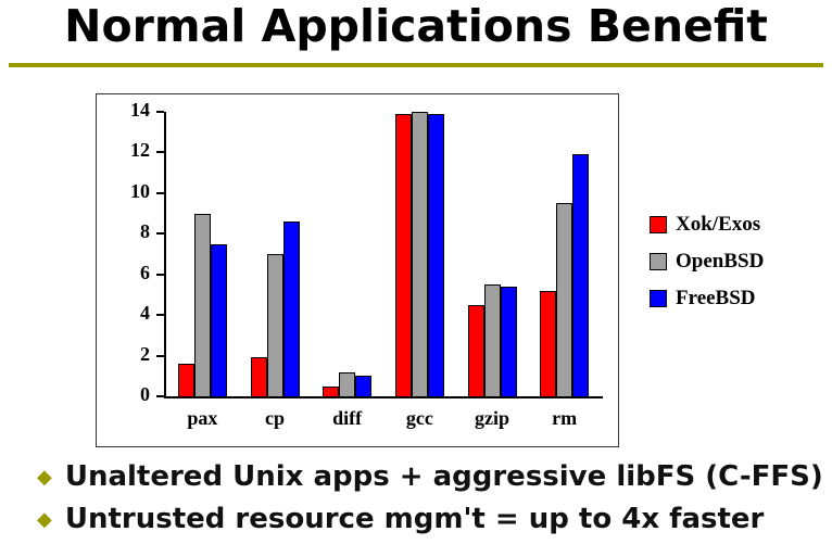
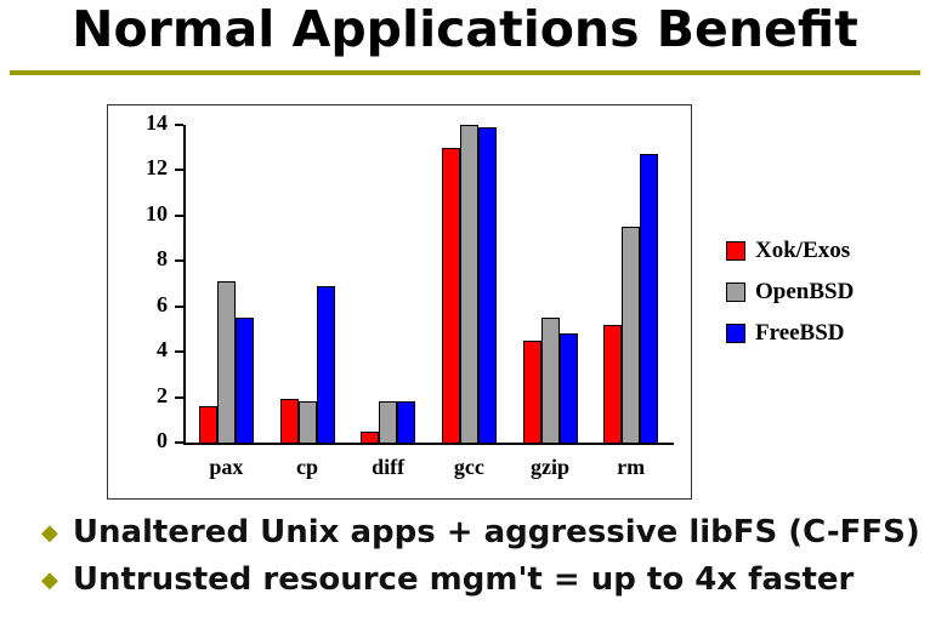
OpenBSD/pax: 9.0 -> 7.1
FreeBSD/pax: 7.5 -> 5.5
OpenBSD/cp: 7.0 -> 1.8
FreeBSD/cp: 8.6 -> 6.9
OpenBSD/diff: 1.2 -> 1.8
FreeBSD/diff: 1.0 -> 1.8
Xok/Exos/gcc: 13.9 -> 13.0
FreeBSD/gzip: 5.4 -> 4.8
FreeBSD/rm: 11.9 -> 12.7
